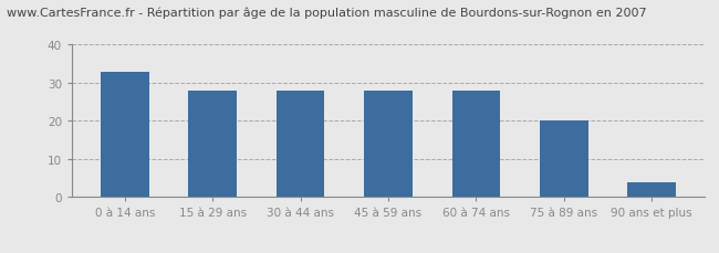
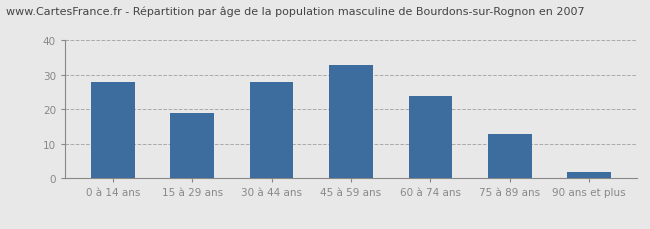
0 à 14 ans: 33 -> 28
15 à 29 ans: 28 -> 19
45 à 59 ans: 28 -> 33
60 à 74 ans: 28 -> 24
75 à 89 ans: 20 -> 13
90 ans et plus: 4 -> 2
